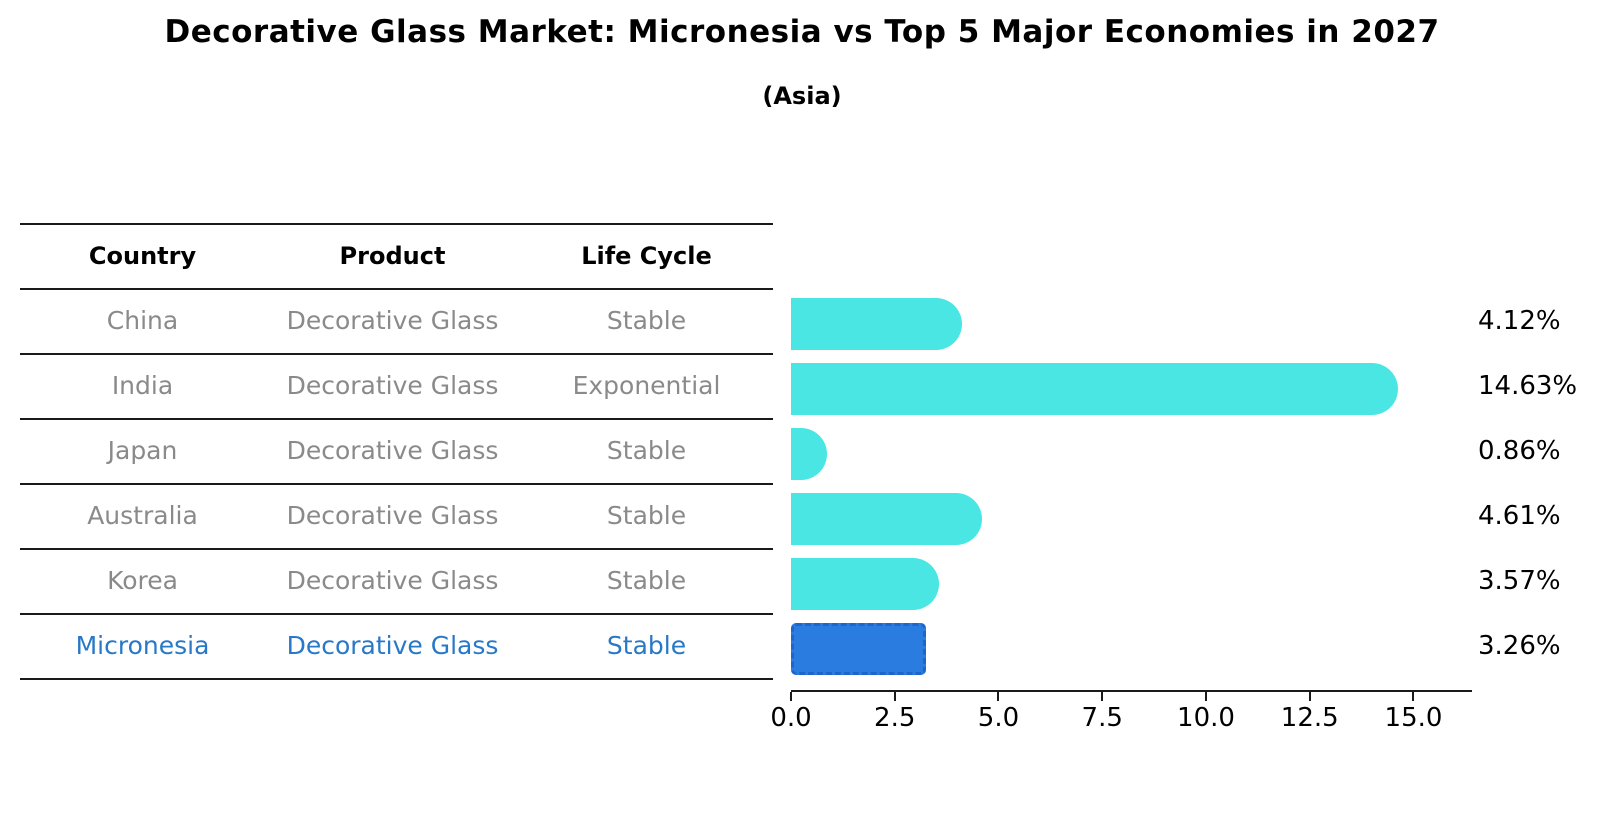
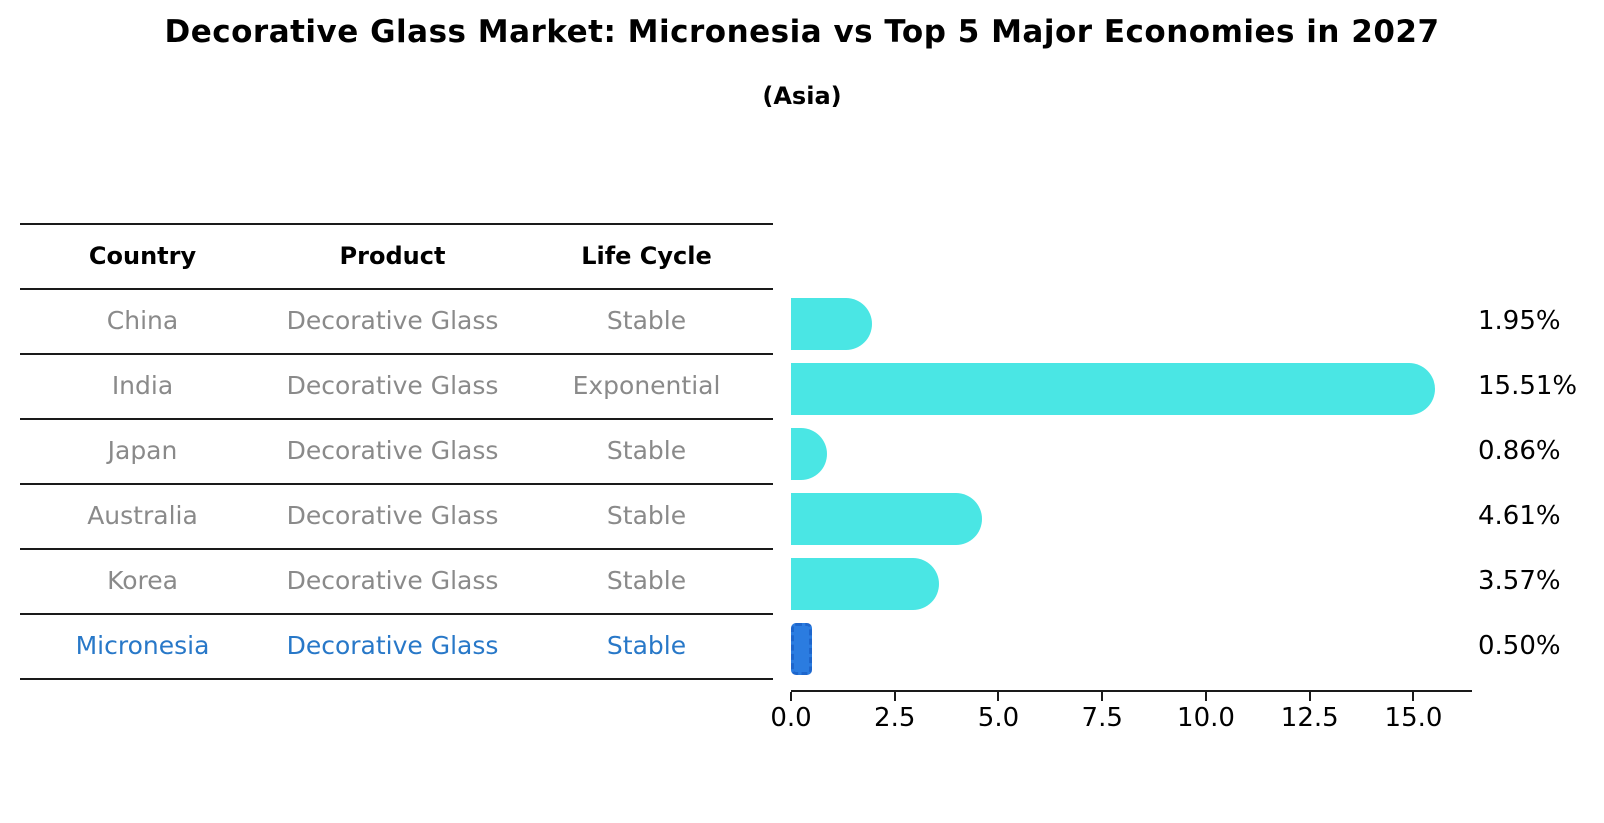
China: 4.12% -> 1.95%
India: 14.63% -> 15.51%
Micronesia: 3.26% -> 0.50%
